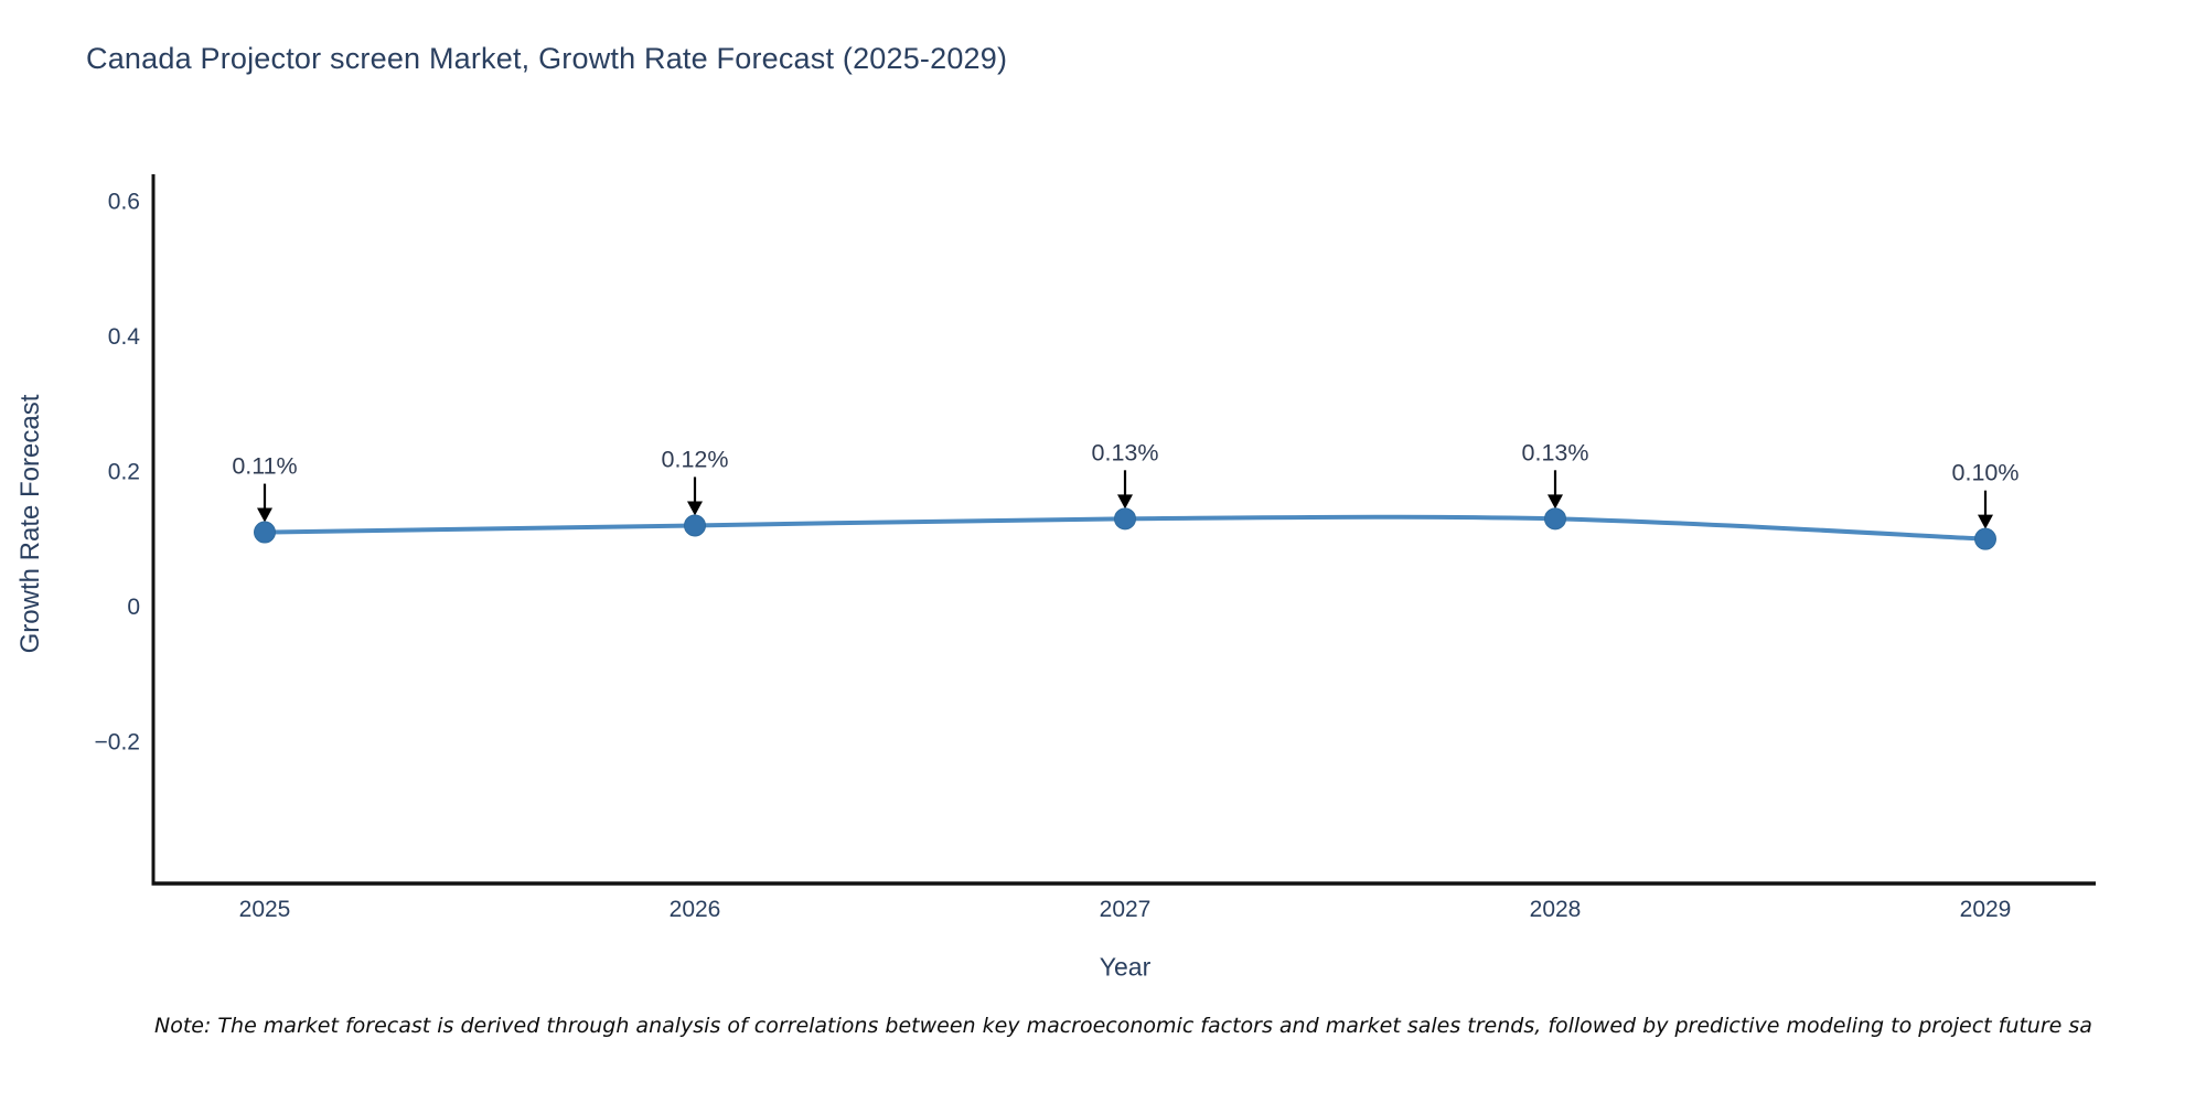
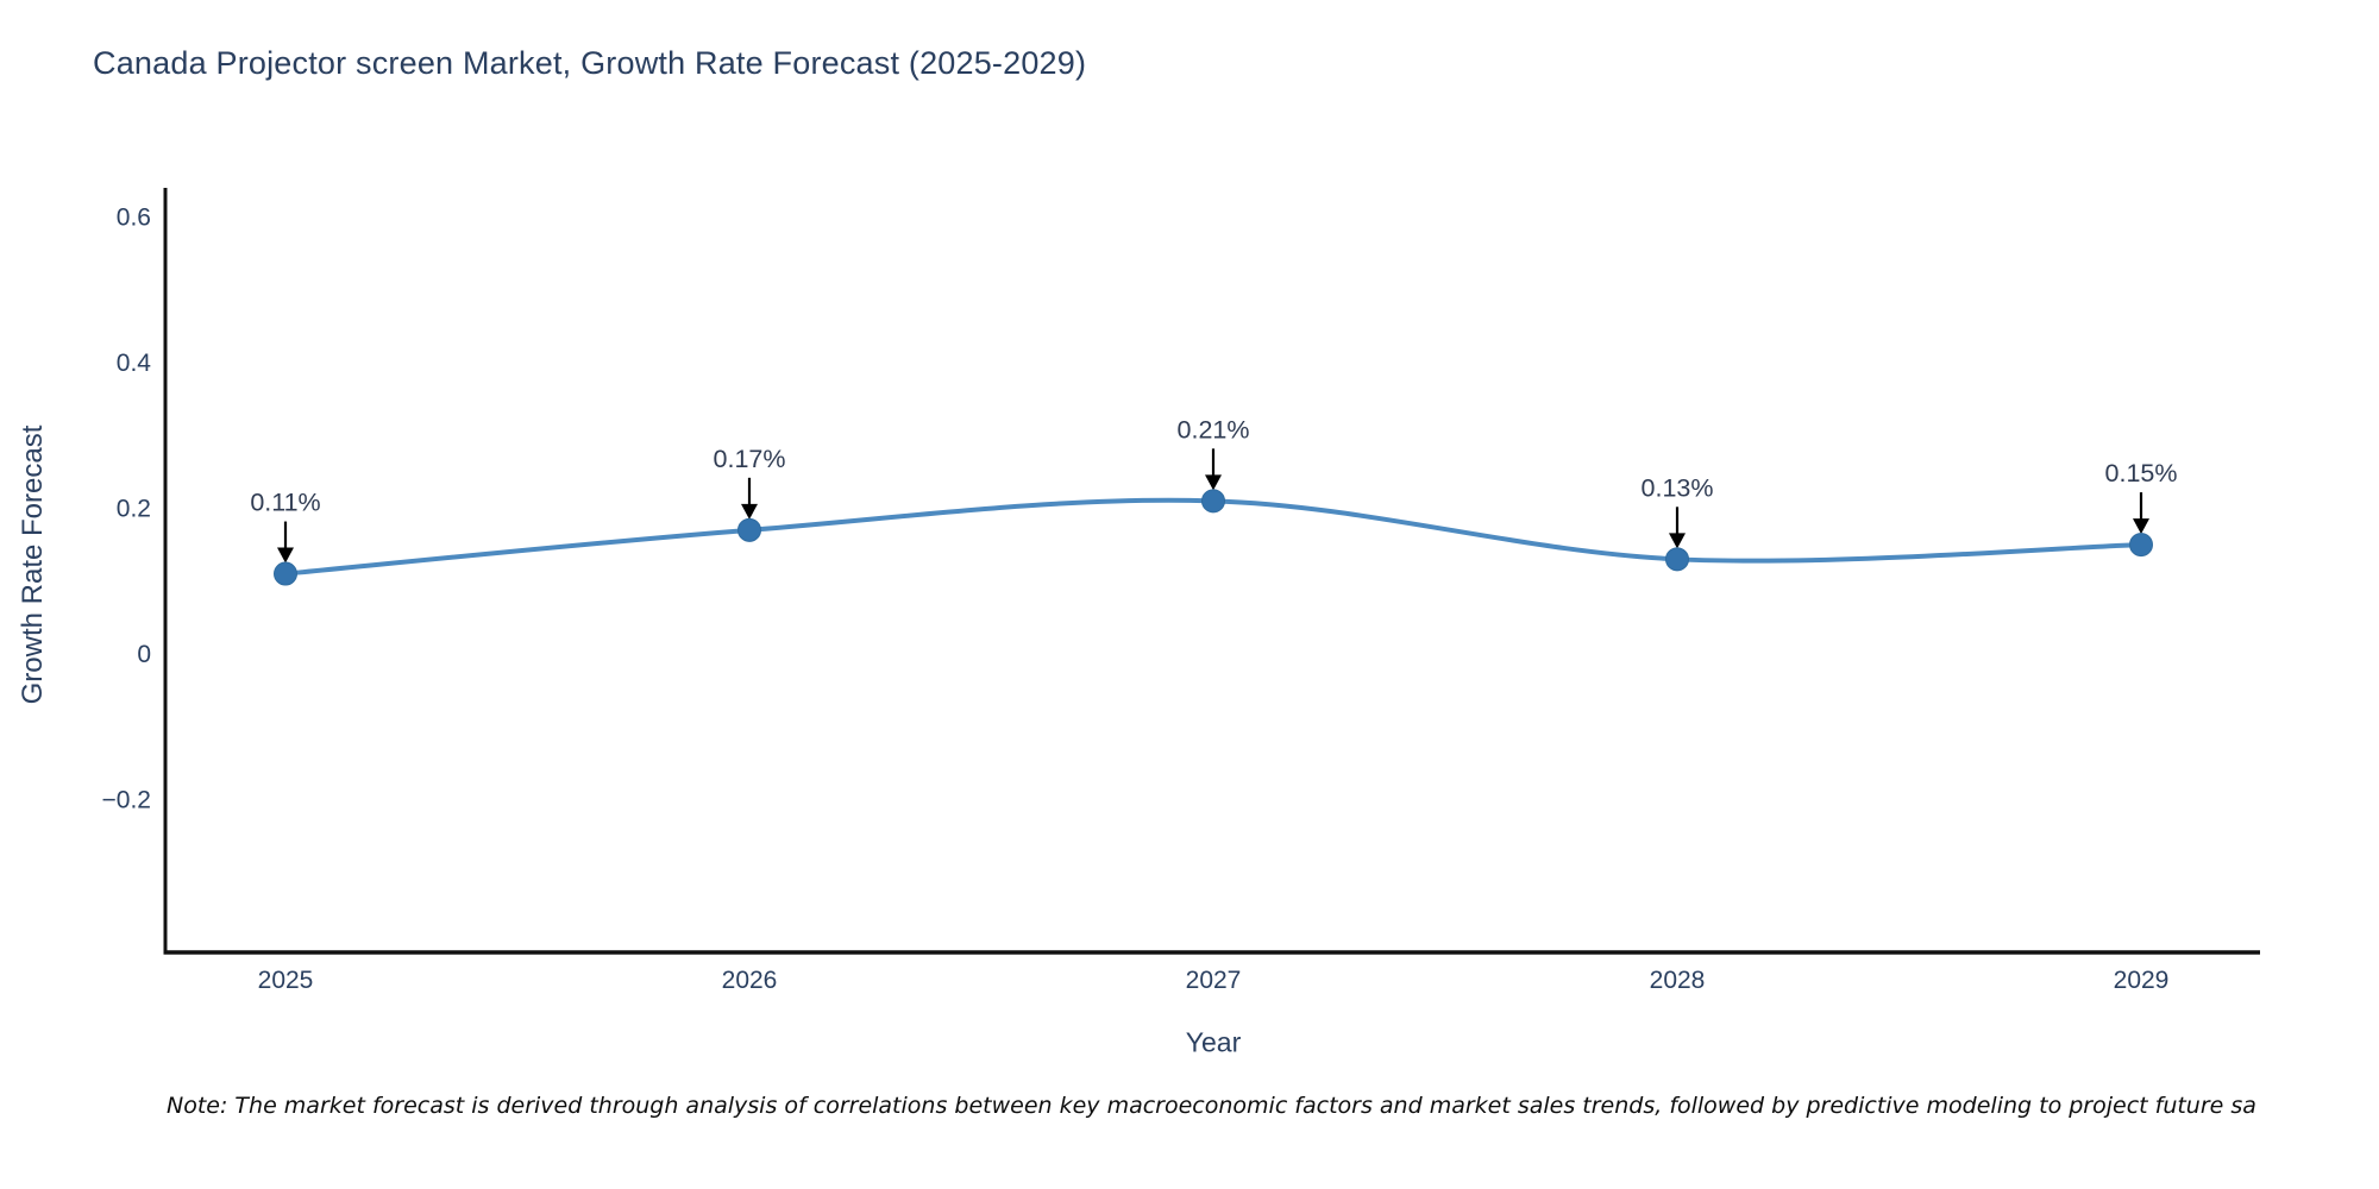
2026: 0.12% -> 0.17%
2027: 0.13% -> 0.21%
2029: 0.10% -> 0.15%
